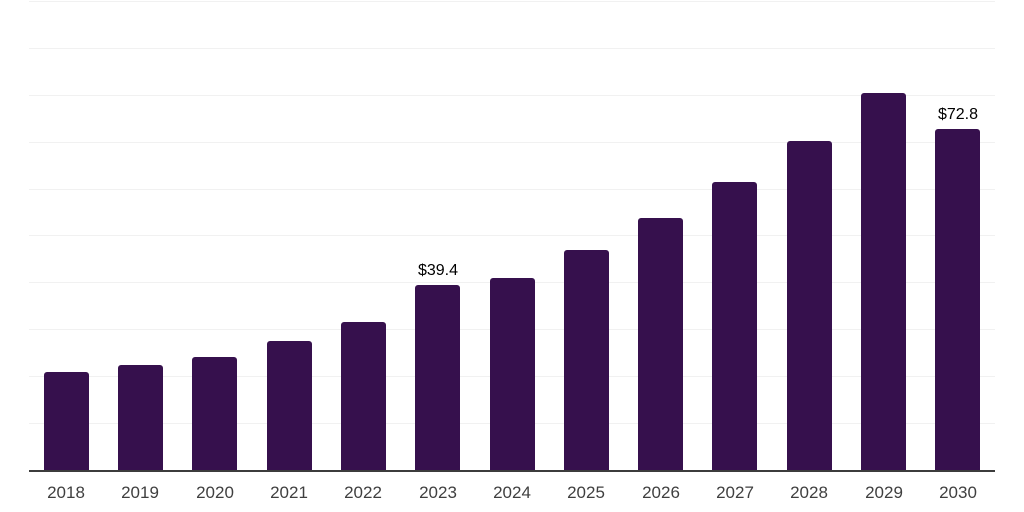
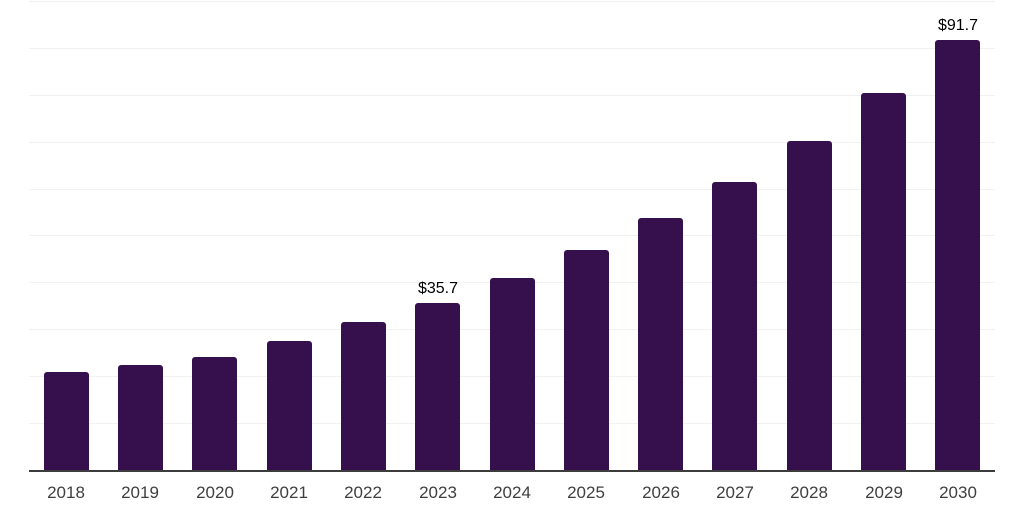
2023: $39.4 -> $35.7
2030: $72.8 -> $91.7
